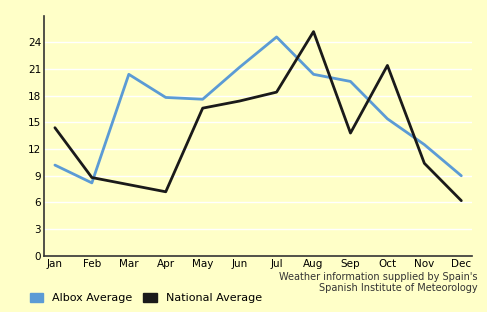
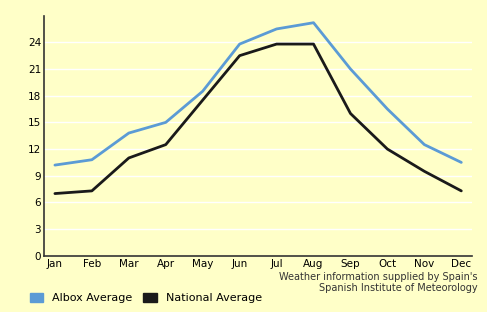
National Average/Jan: 14.4 -> 7.0
Albox Average/Feb: 8.2 -> 10.8
National Average/Feb: 8.8 -> 7.3
Albox Average/Mar: 20.4 -> 13.8
National Average/Mar: 8.0 -> 11.0
Albox Average/Apr: 17.8 -> 15.0
National Average/Apr: 7.2 -> 12.5
Albox Average/May: 17.6 -> 18.5
National Average/May: 16.6 -> 17.5
Albox Average/Jun: 21.2 -> 23.8
National Average/Jun: 17.4 -> 22.5
Albox Average/Jul: 24.6 -> 25.5
National Average/Jul: 18.4 -> 23.8
Albox Average/Aug: 20.4 -> 26.2
National Average/Aug: 25.2 -> 23.8
Albox Average/Sep: 19.6 -> 21.0
National Average/Sep: 13.8 -> 16.0
Albox Average/Oct: 15.4 -> 16.5
National Average/Oct: 21.4 -> 12.0
National Average/Nov: 10.4 -> 9.5
Albox Average/Dec: 9.0 -> 10.5
National Average/Dec: 6.2 -> 7.3
